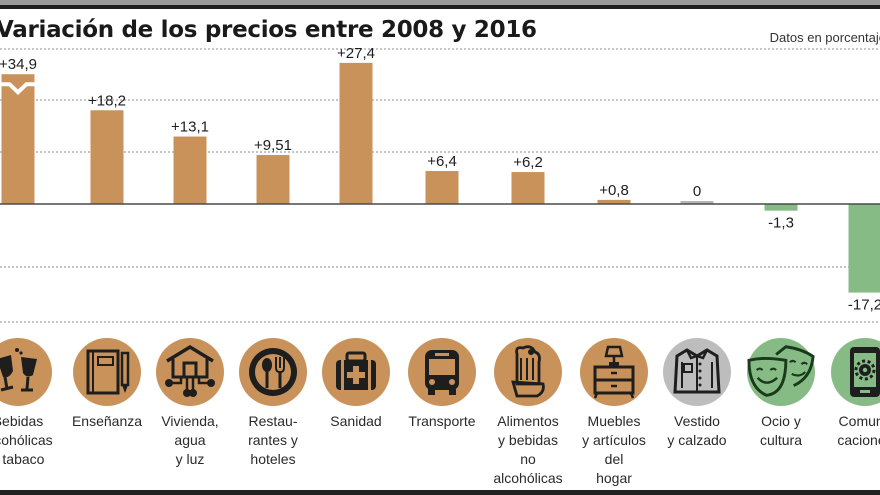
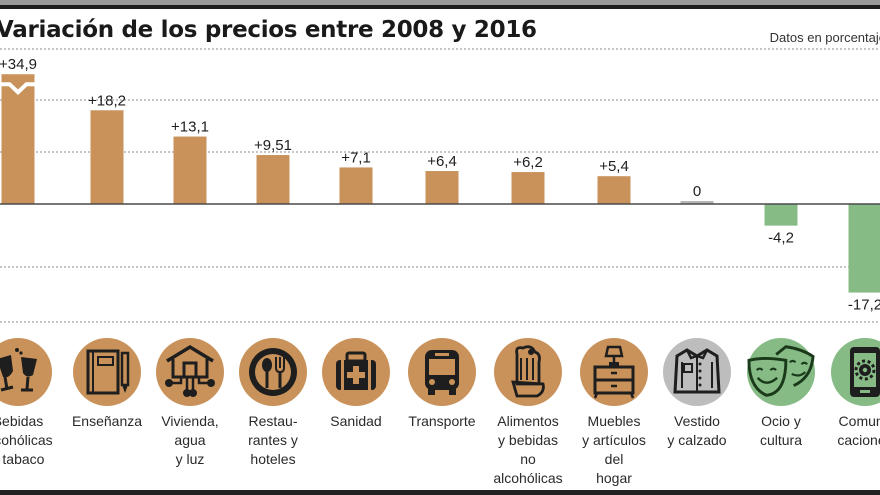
Sanidad: +27,4 -> +7,1
Muebles y artículos del hogar: +0,8 -> +5,4
Ocio y cultura: -1,3 -> -4,2
